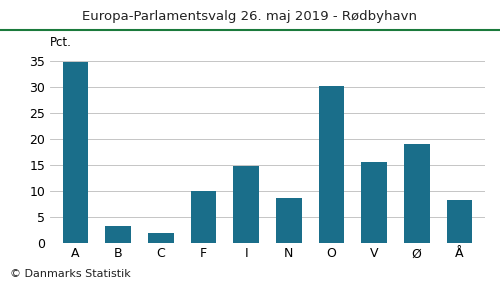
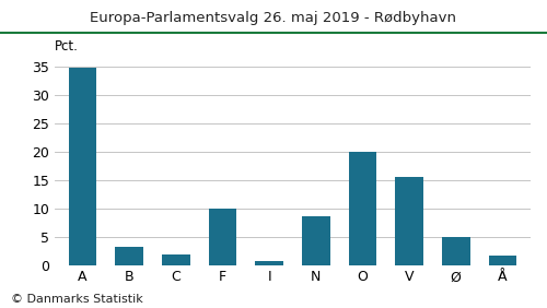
I: 14.8 -> 0.6
O: 30.2 -> 20.0
Ø: 19.0 -> 5.0
Å: 8.2 -> 1.7
